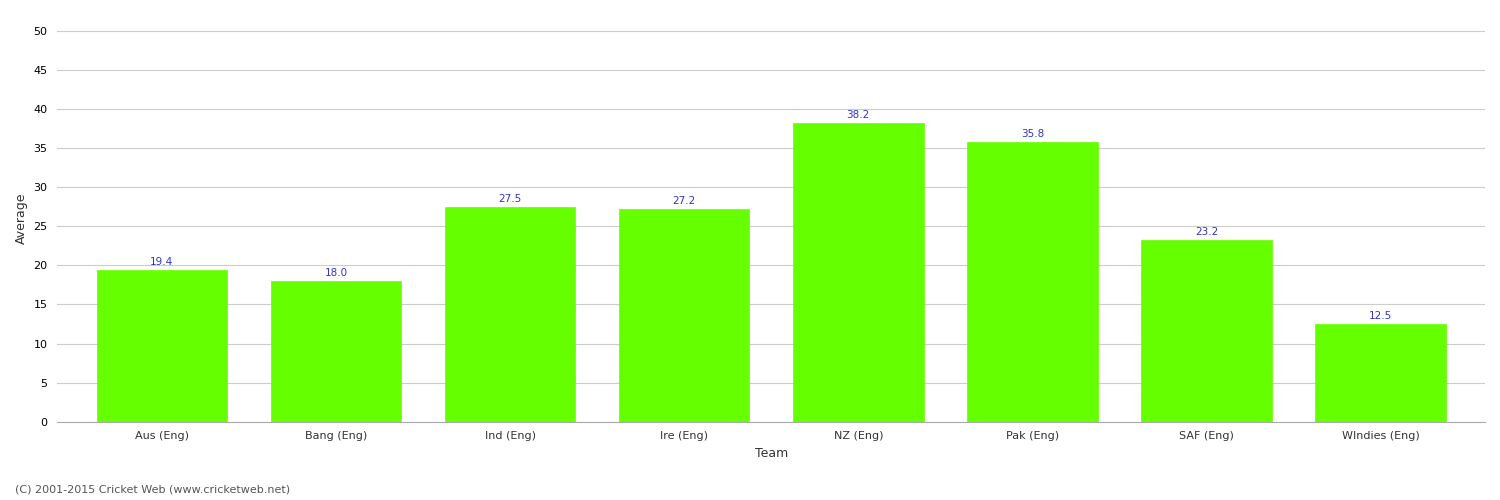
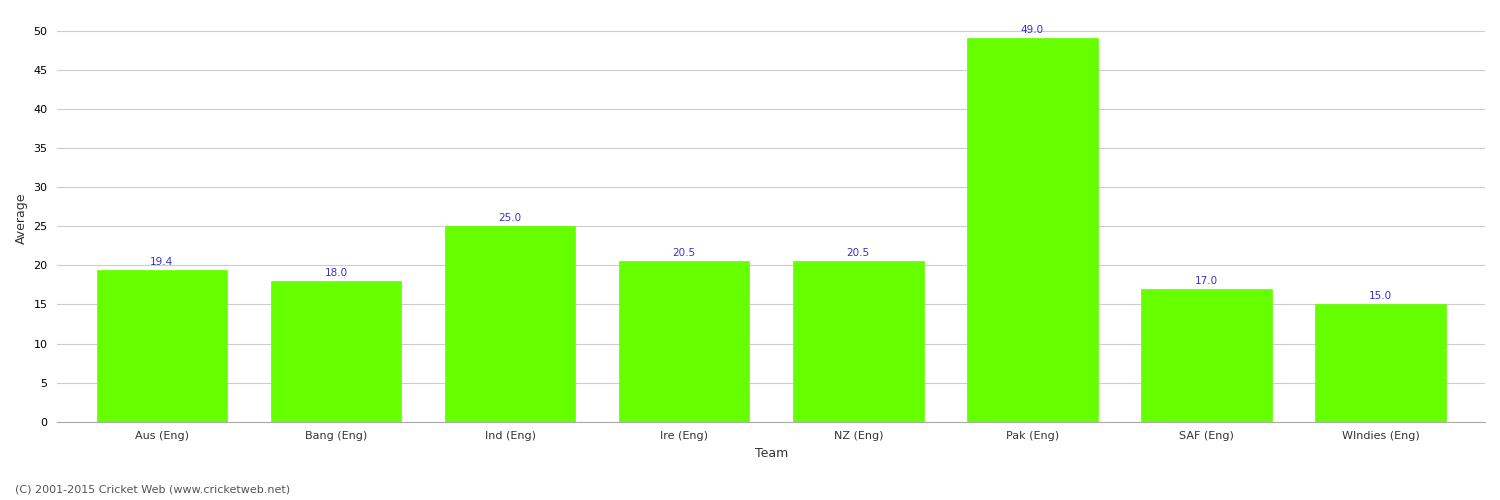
Ind (Eng): 27.5 -> 25.0
Ire (Eng): 27.2 -> 20.5
NZ (Eng): 38.2 -> 20.5
Pak (Eng): 35.8 -> 49.0
SAF (Eng): 23.2 -> 17.0
WIndies (Eng): 12.5 -> 15.0
